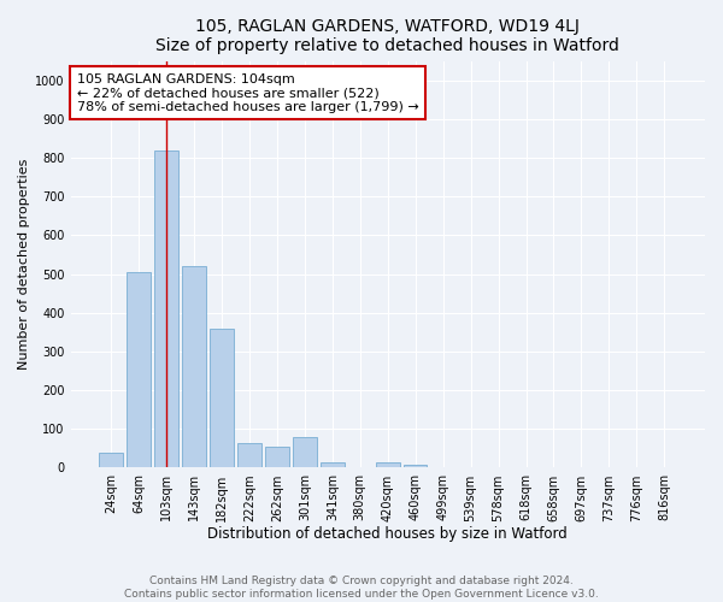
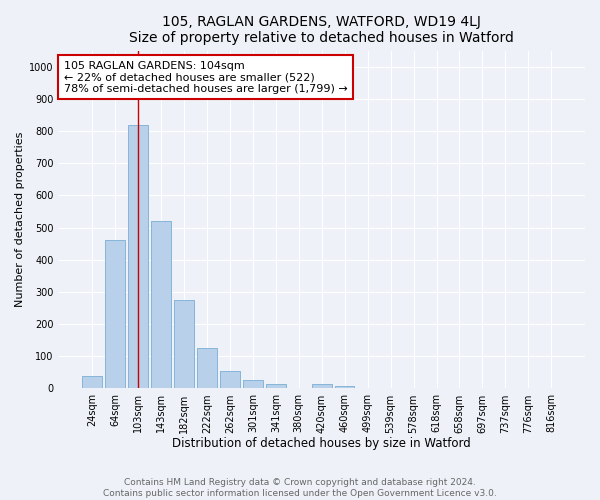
64sqm: 505 -> 460
182sqm: 360 -> 275
222sqm: 65 -> 125
301sqm: 80 -> 25
